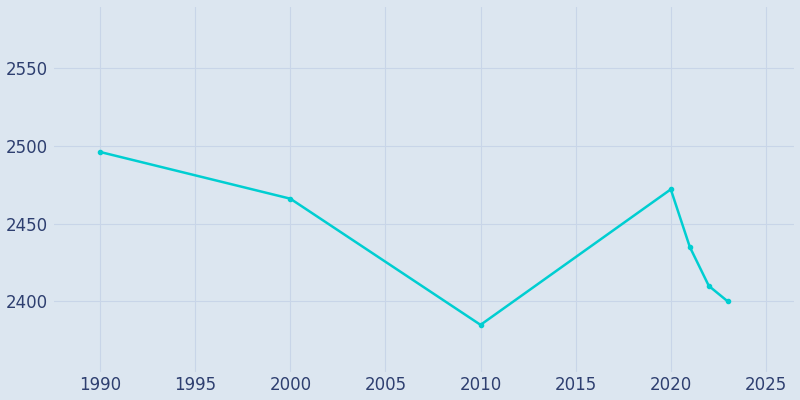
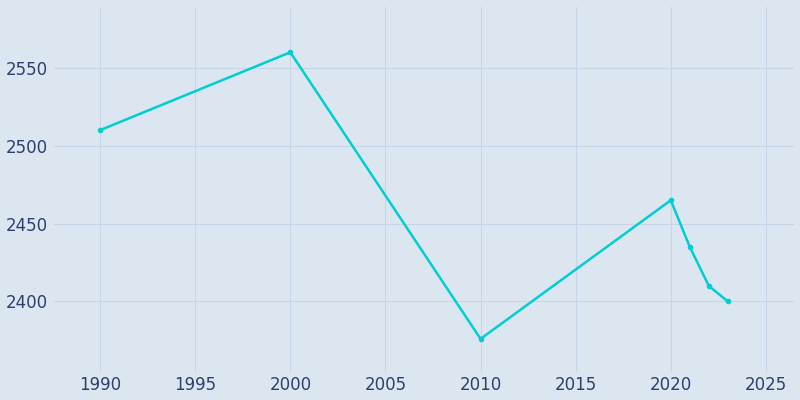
1990: 2496 -> 2510
2000: 2466 -> 2560
2010: 2385 -> 2376
2020: 2472 -> 2465
